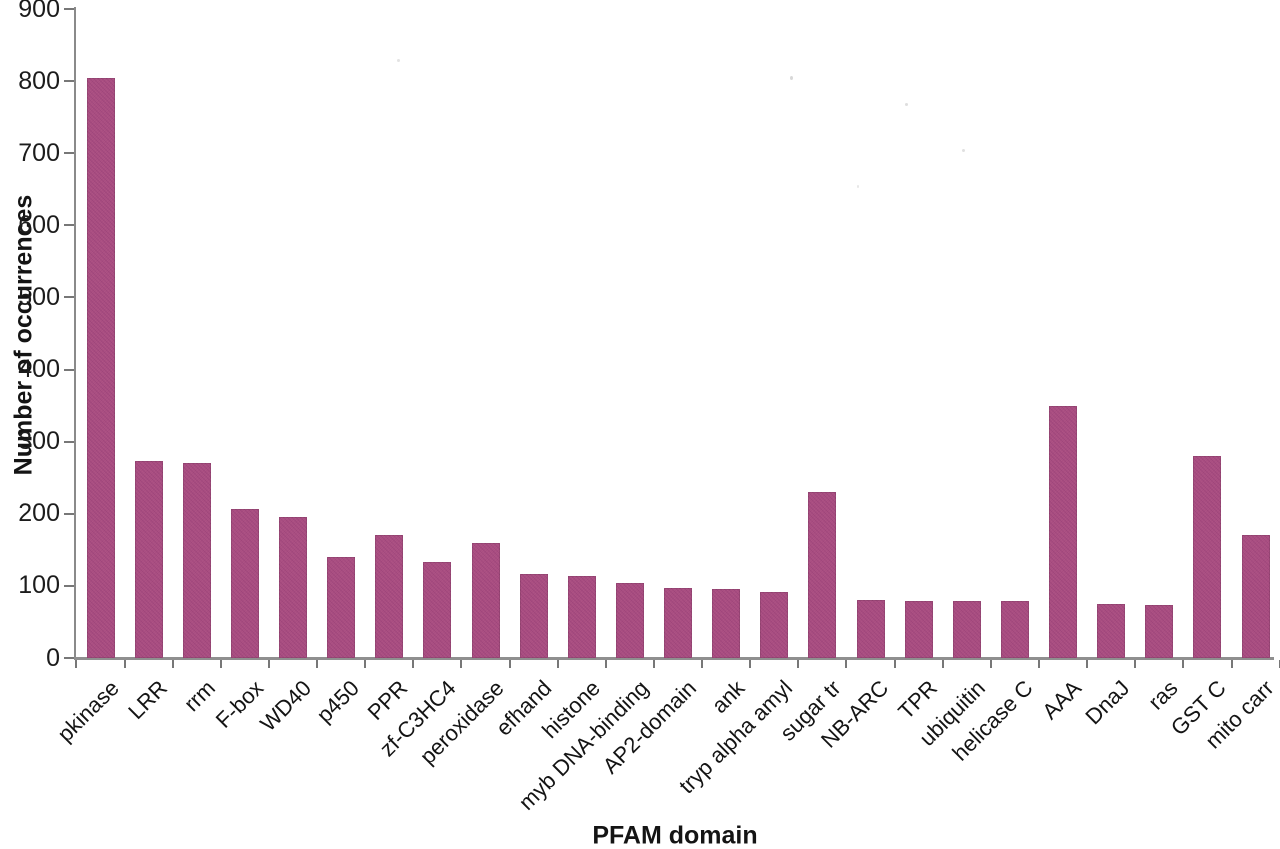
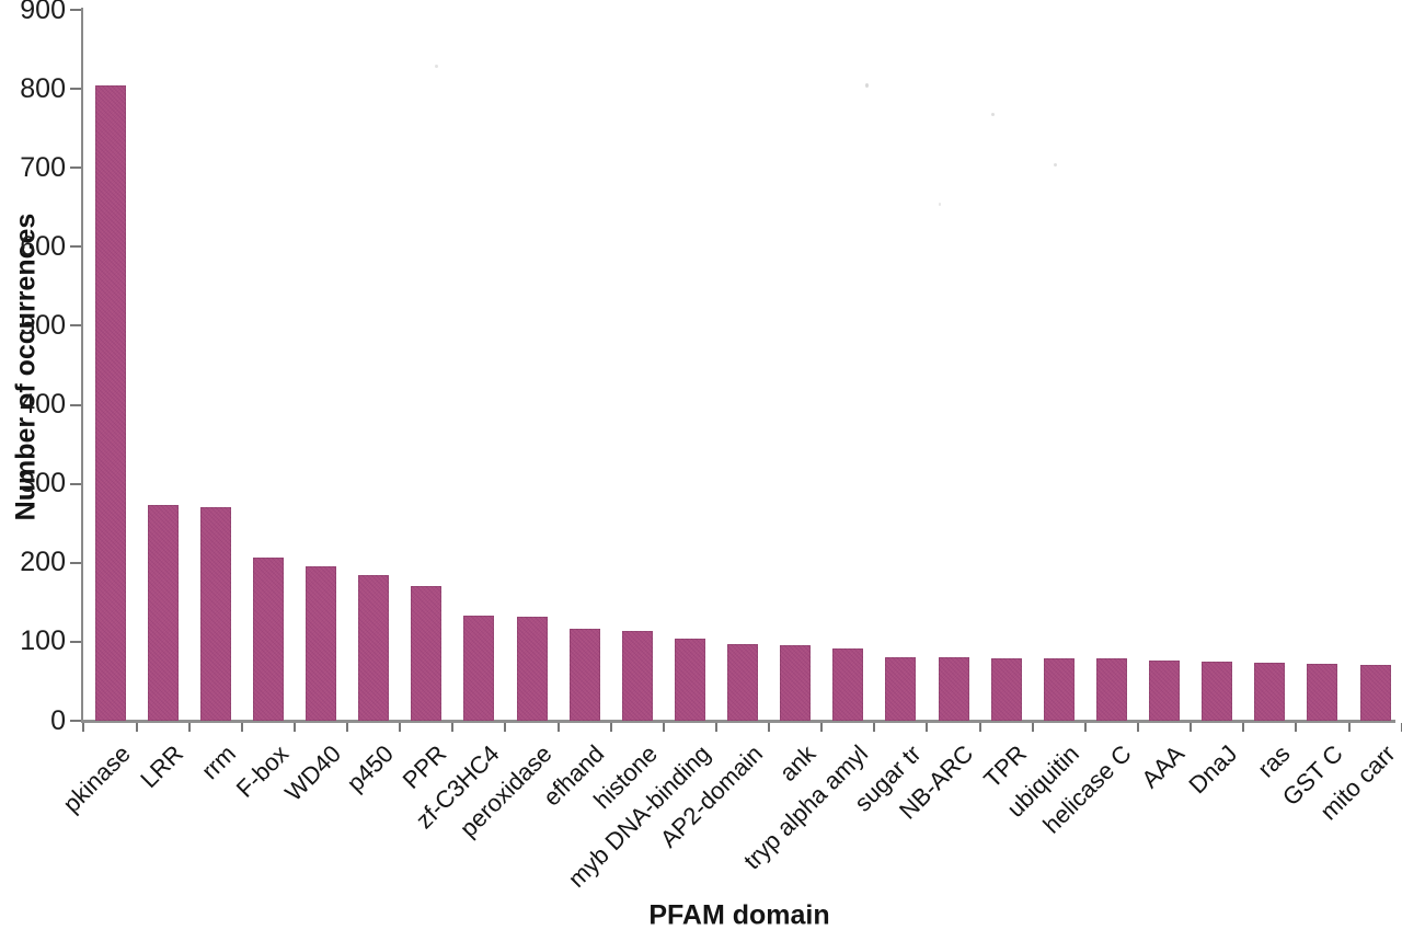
p450: 140 -> 180
peroxidase: 160 -> 130
sugar tr: 230 -> 80
AAA: 350 -> 80
GST C: 280 -> 70
mito carr: 170 -> 70
